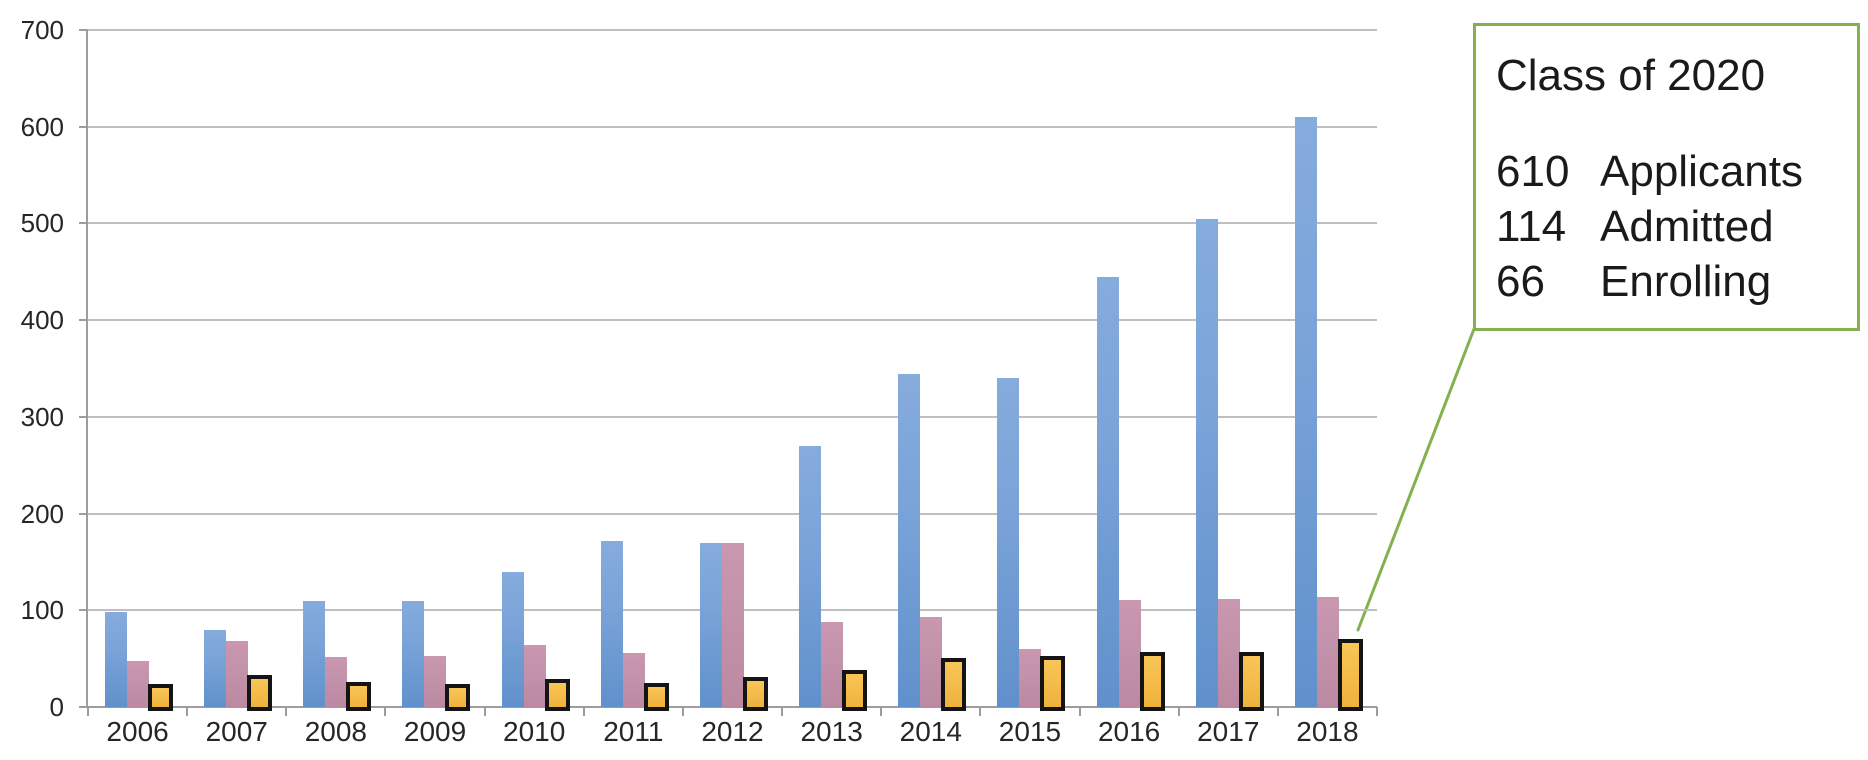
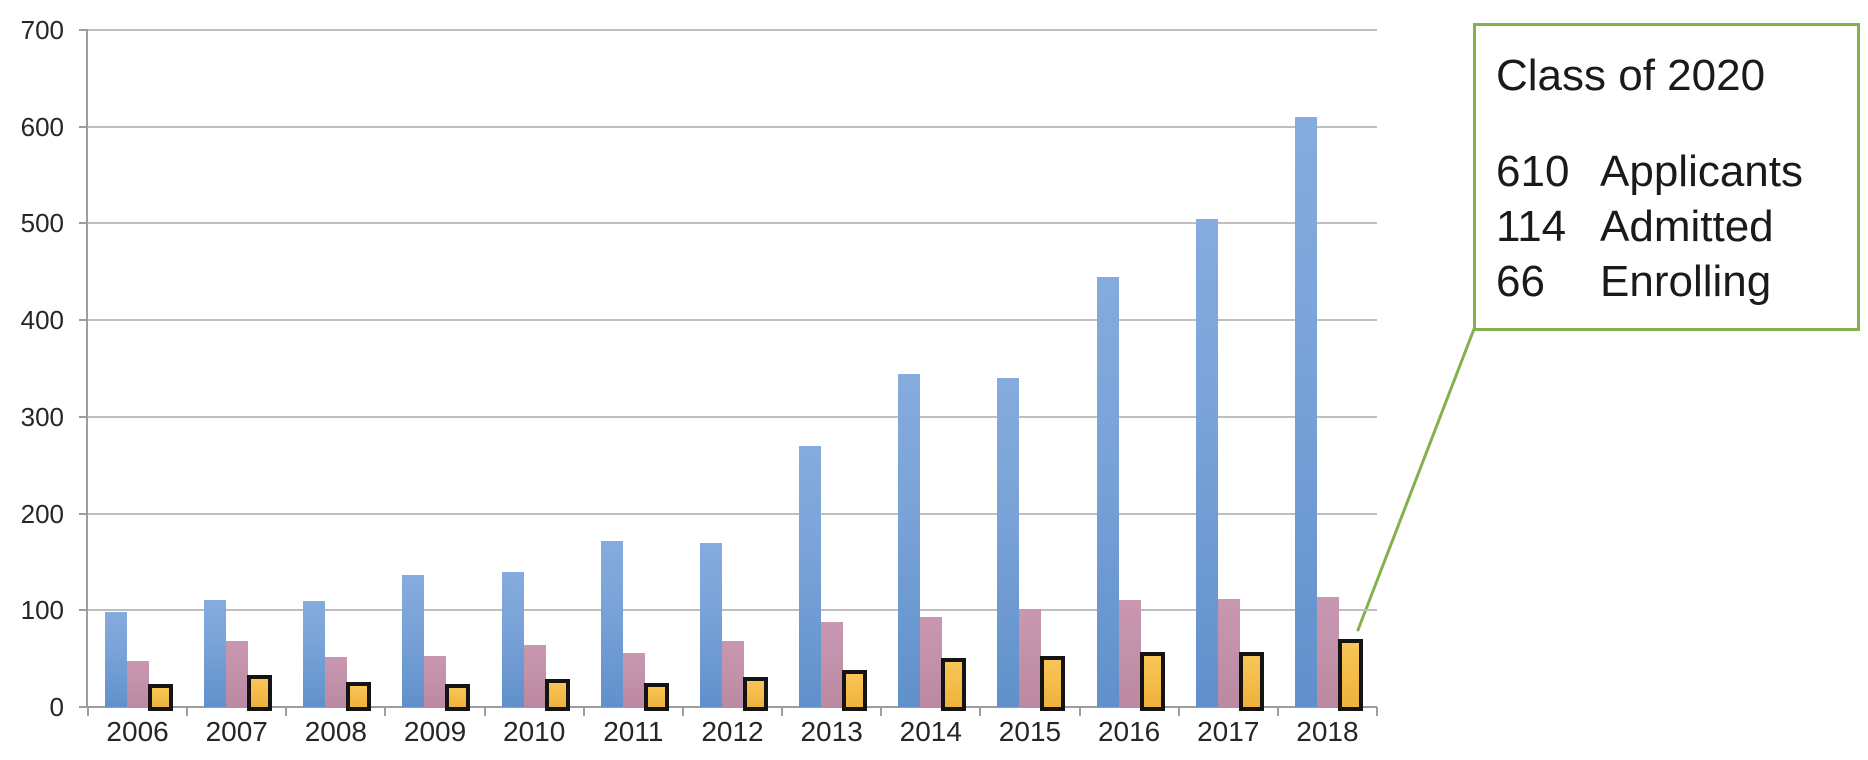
Applicants/2007: 80 -> 110
Applicants/2009: 110 -> 140
Admitted/2012: 170 -> 70
Admitted/2015: 60 -> 100
